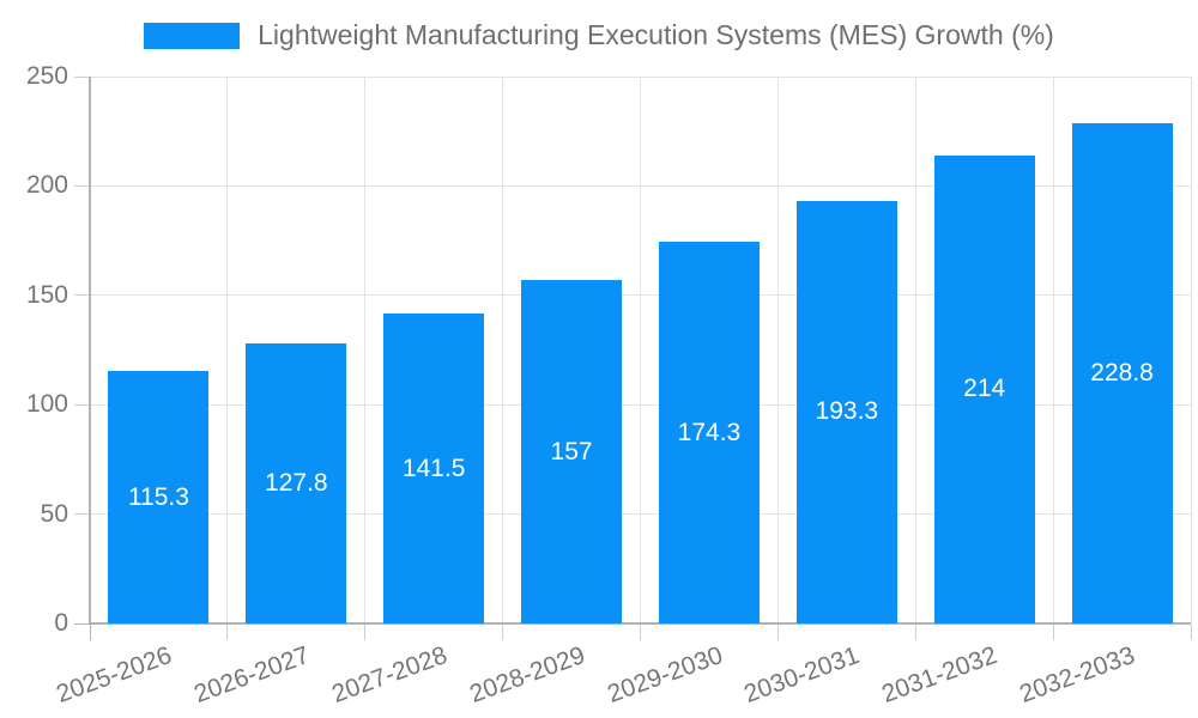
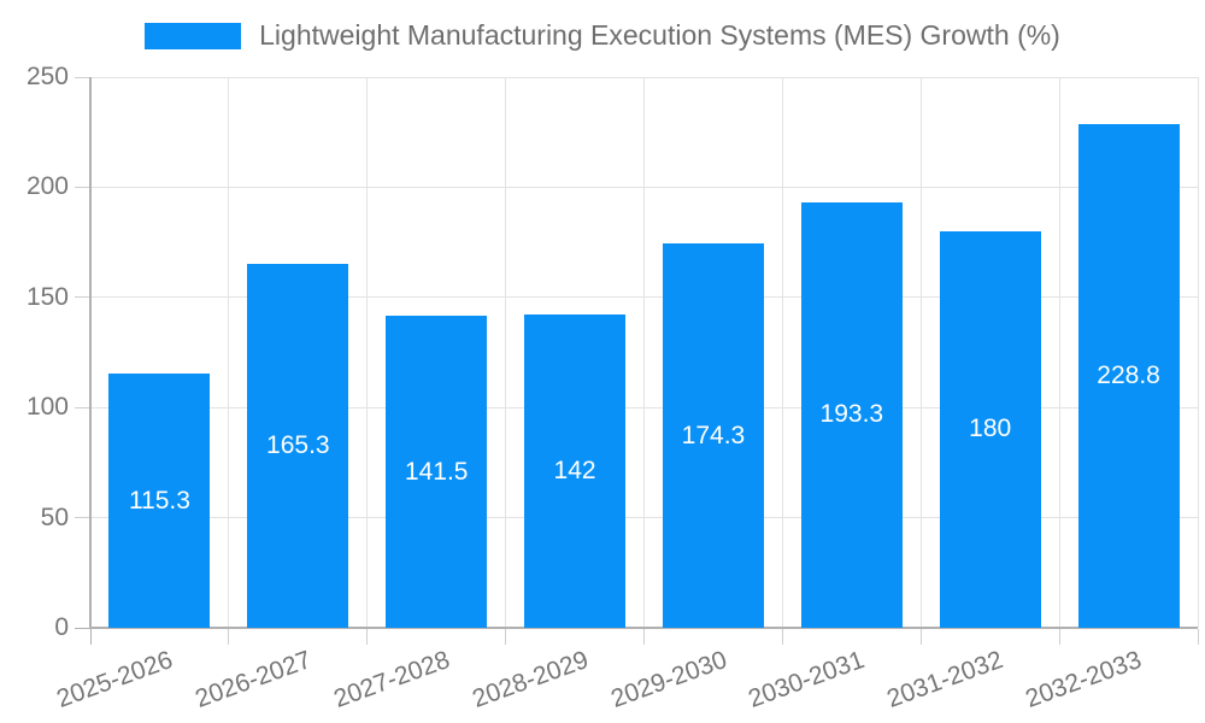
2026-2027: 127.8 -> 165.3
2028-2029: 157 -> 142
2031-2032: 214 -> 180
